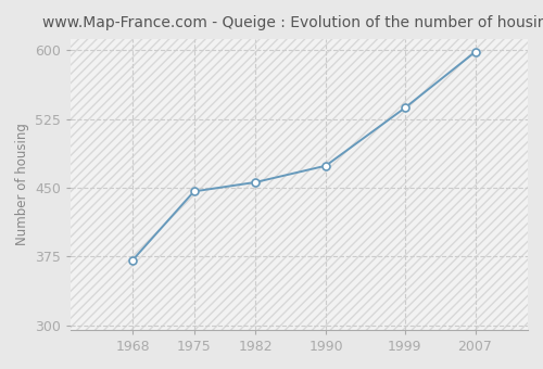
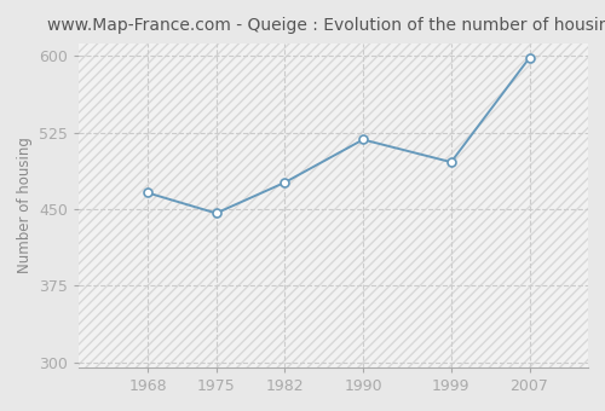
1968: 371 -> 466
1982: 456 -> 476
1990: 474 -> 518
1999: 537 -> 496
